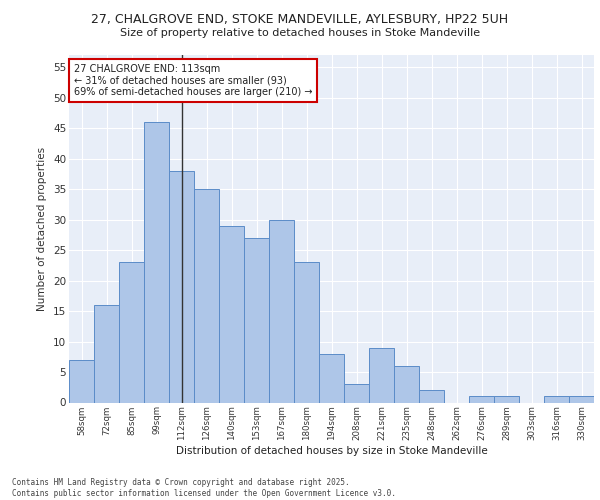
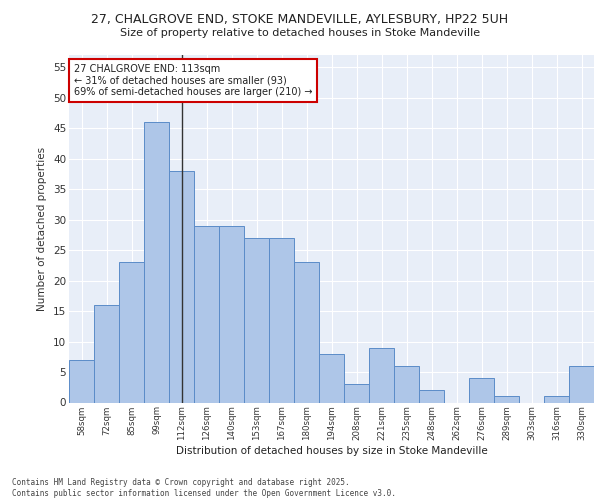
126sqm: 35 -> 29
167sqm: 30 -> 27
276sqm: 1 -> 4
330sqm: 1 -> 6
